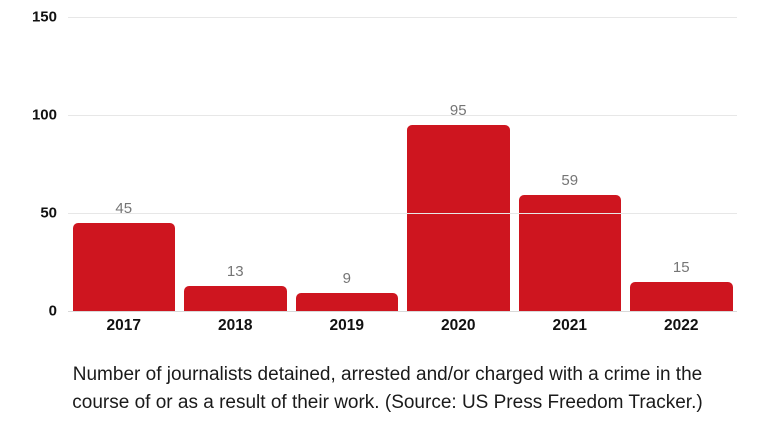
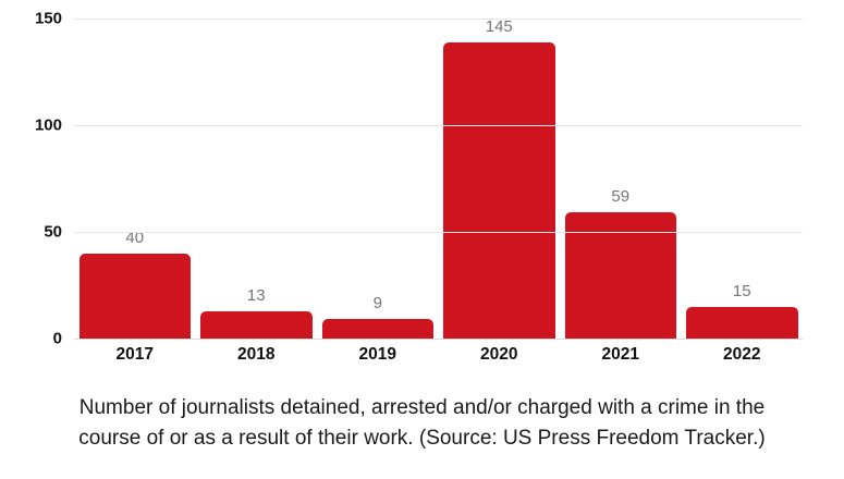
2017: 45 -> 40
2020: 95 -> 145
